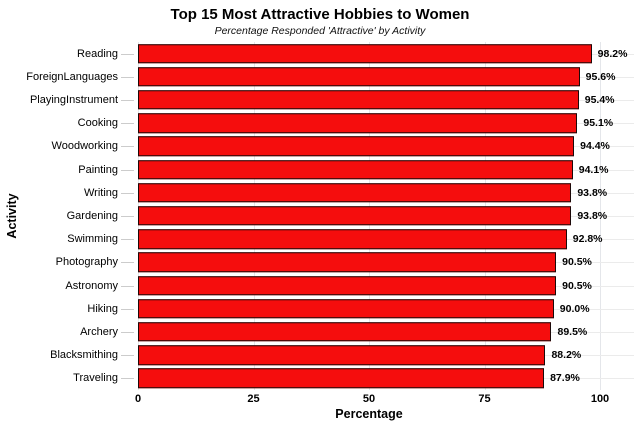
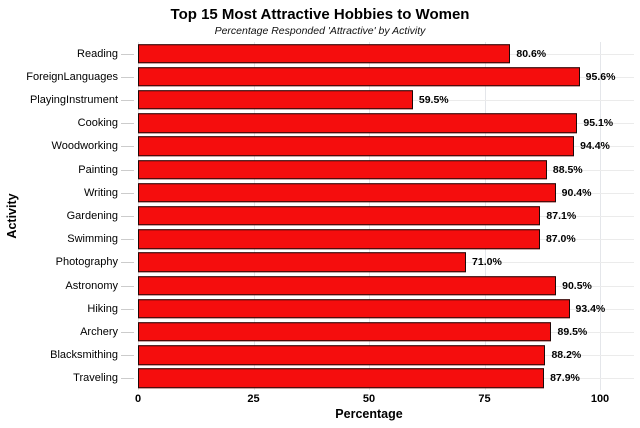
Reading: 98.2% -> 80.6%
PlayingInstrument: 95.4% -> 59.5%
Painting: 94.1% -> 88.5%
Writing: 93.8% -> 90.4%
Gardening: 93.8% -> 87.1%
Swimming: 92.8% -> 87.0%
Photography: 90.5% -> 71.0%
Hiking: 90.0% -> 93.4%
